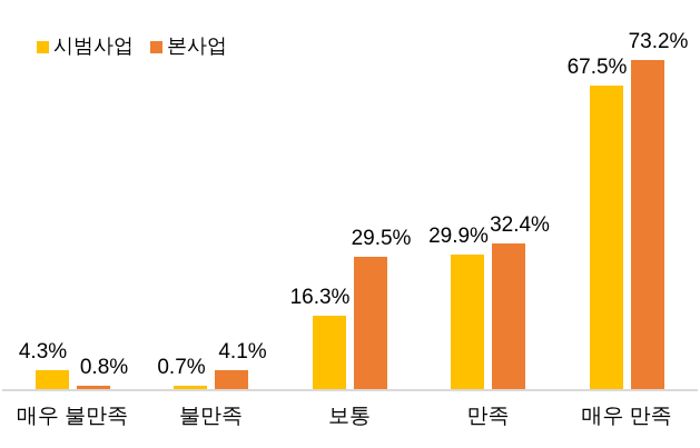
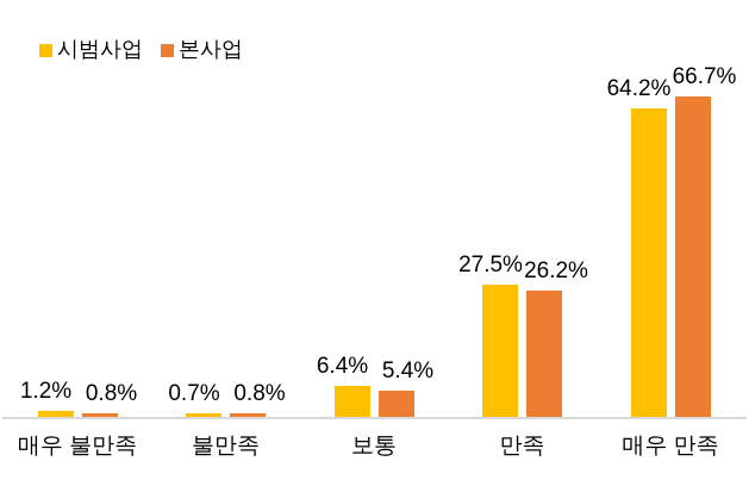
시범사업/매우 불만족: 4.3% -> 1.2%
본사업/불만족: 4.1% -> 0.8%
시범사업/보통: 16.3% -> 6.4%
본사업/보통: 29.5% -> 5.4%
시범사업/만족: 29.9% -> 27.5%
본사업/만족: 32.4% -> 26.2%
시범사업/매우 만족: 67.5% -> 64.2%
본사업/매우 만족: 73.2% -> 66.7%
